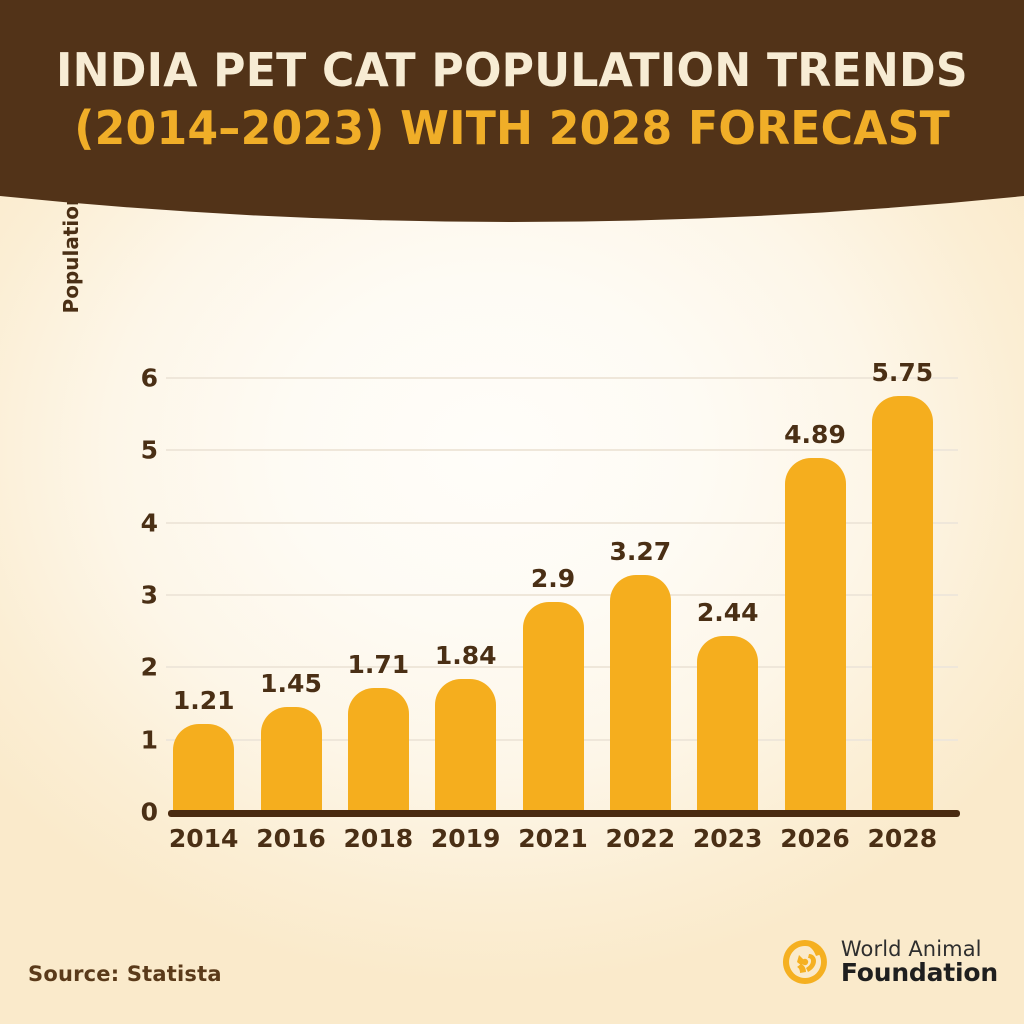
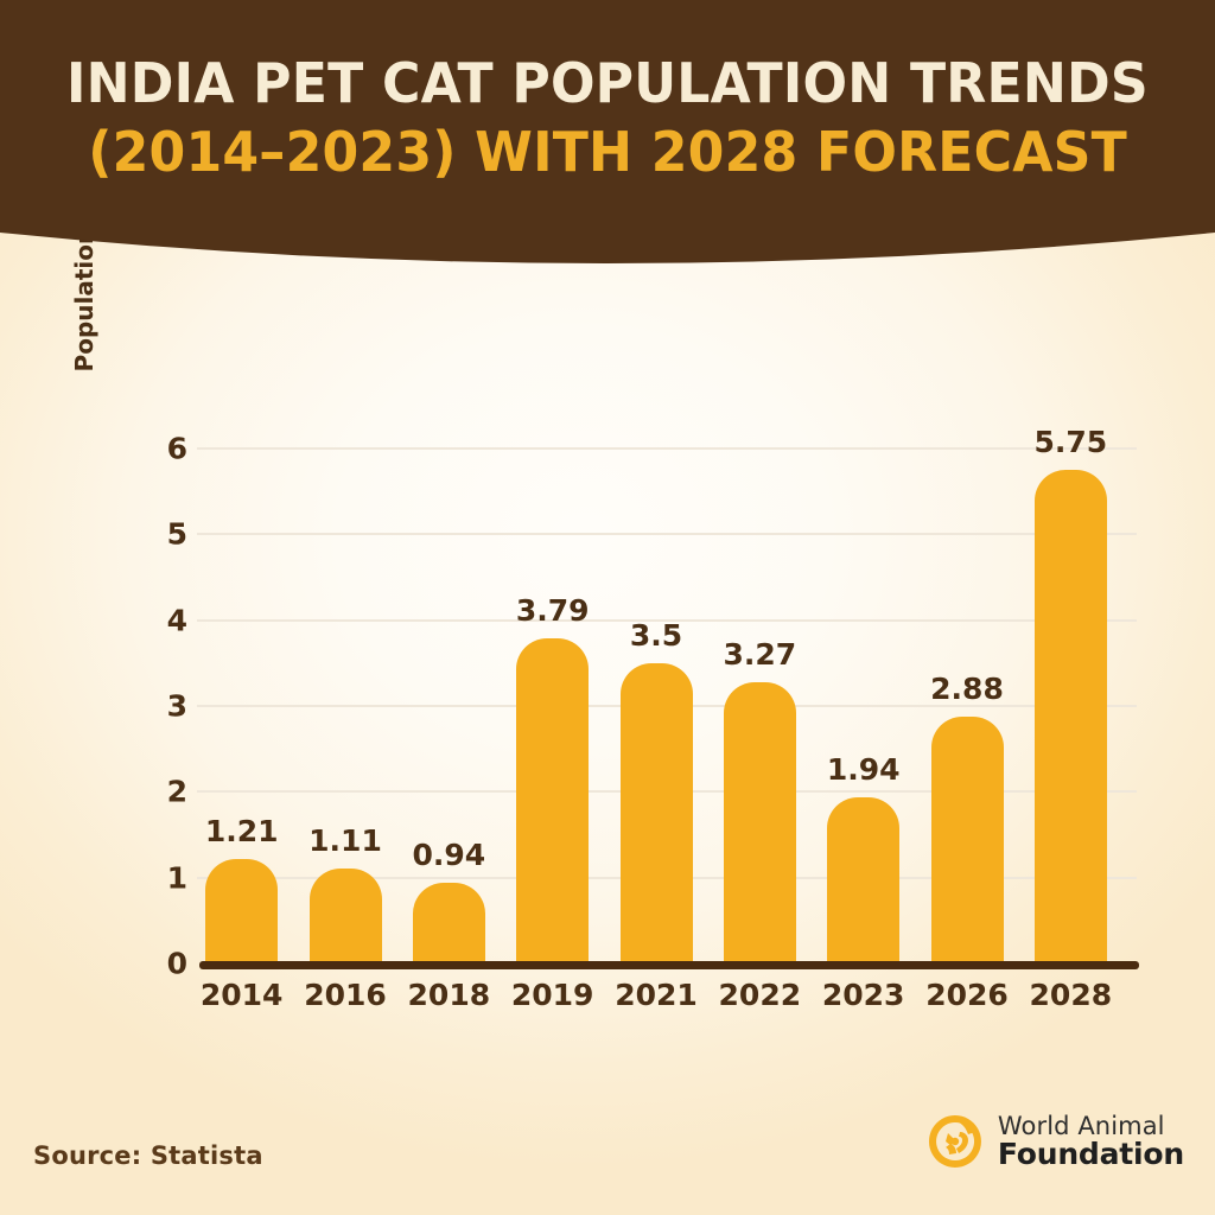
2016: 1.45 -> 1.11
2018: 1.71 -> 0.94
2019: 1.84 -> 3.79
2021: 2.9 -> 3.5
2023: 2.44 -> 1.94
2026: 4.89 -> 2.88
